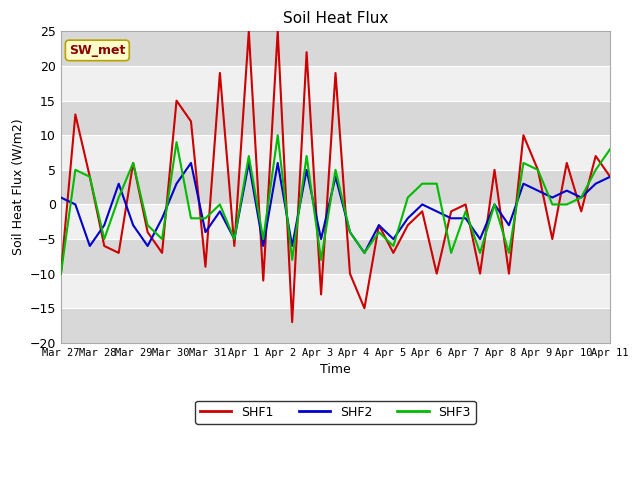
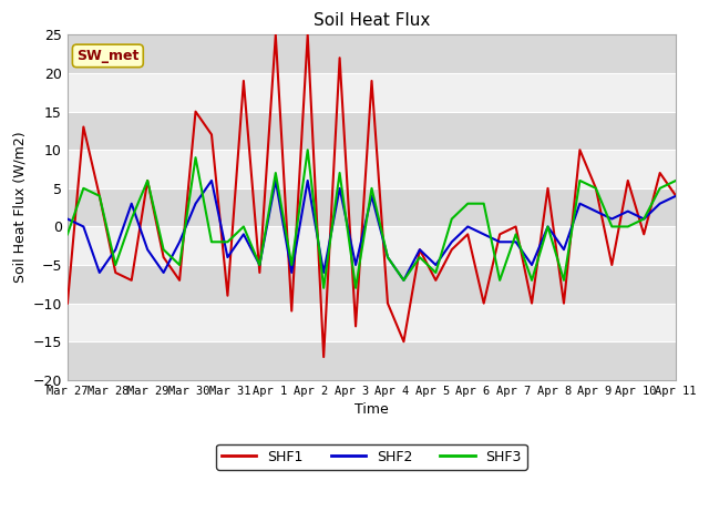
SHF3/Mar 27: -10 -> -1
SHF3/Apr 11: 8 -> 6
